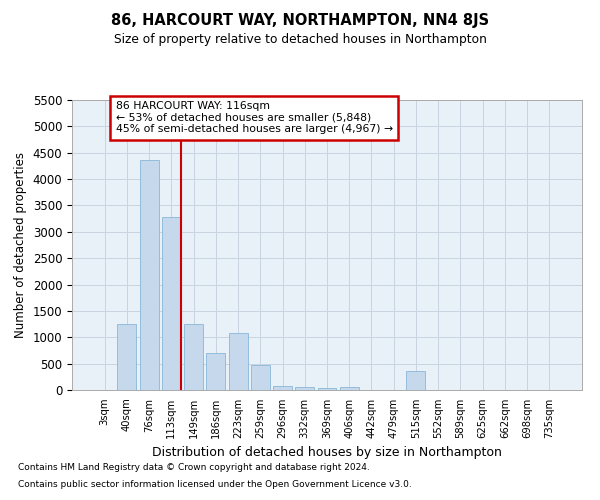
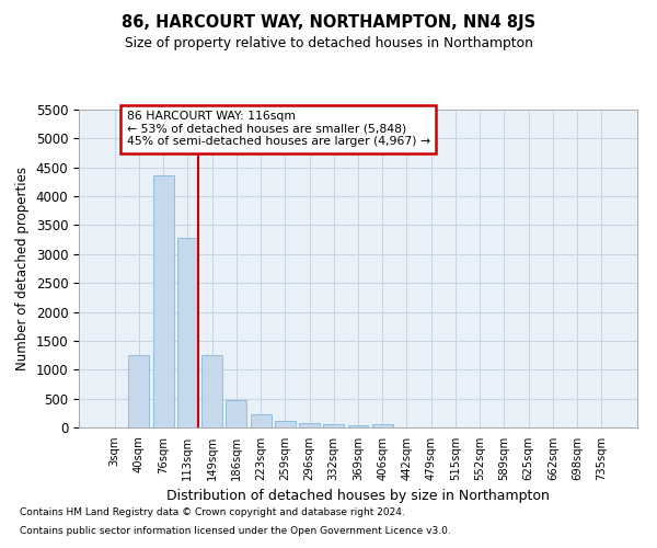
186sqm: 700 -> 480
223sqm: 1080 -> 220
259sqm: 480 -> 100
515sqm: 360 -> 0
